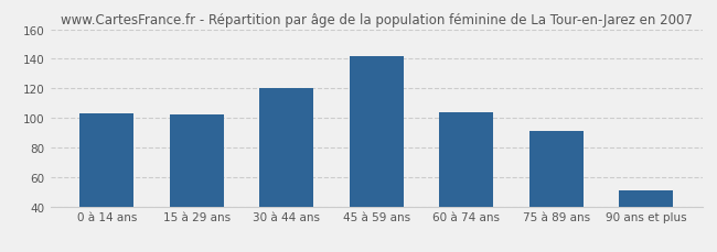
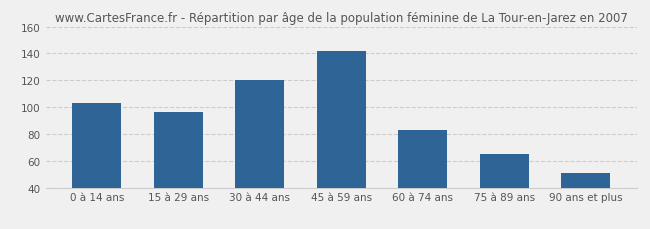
15 à 29 ans: 102 -> 96
60 à 74 ans: 104 -> 83
75 à 89 ans: 91 -> 65
